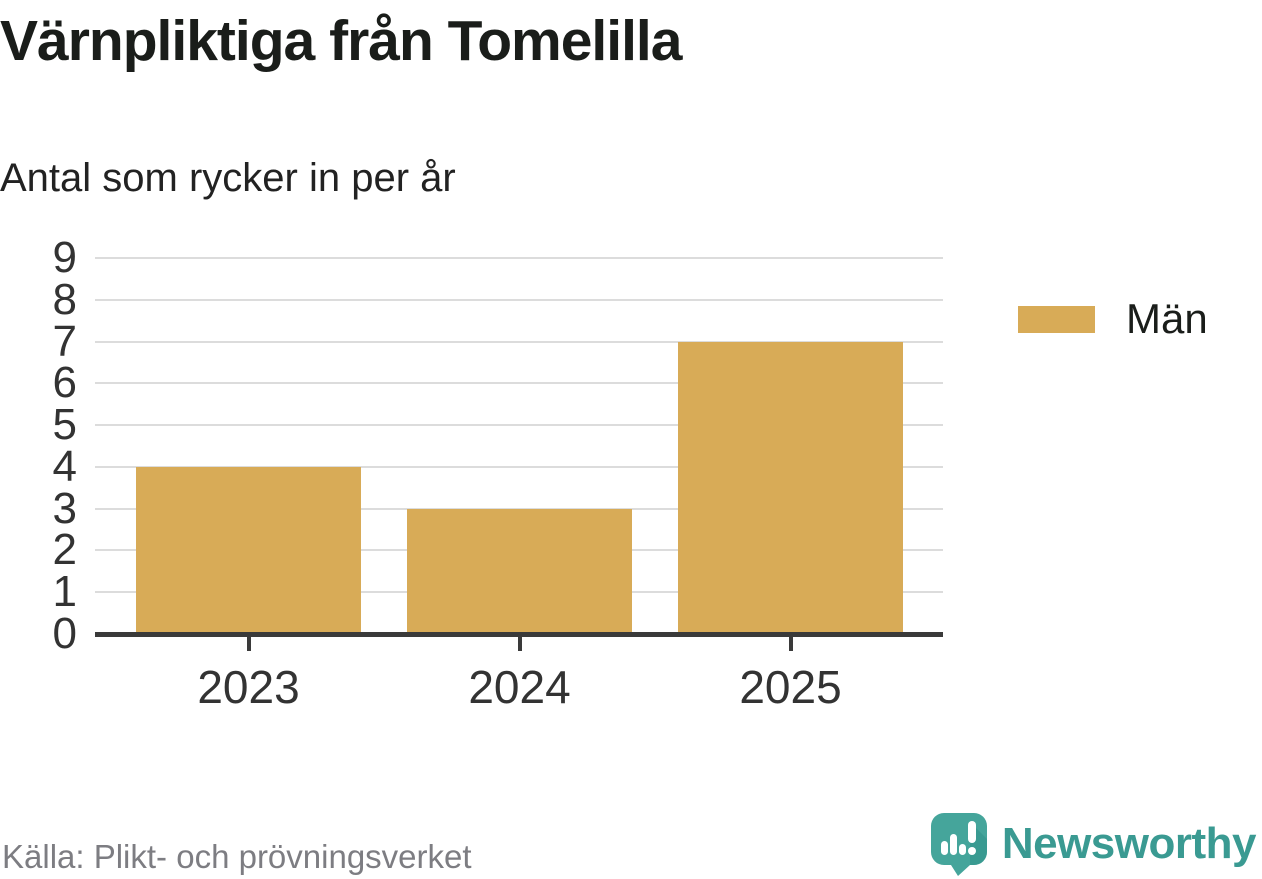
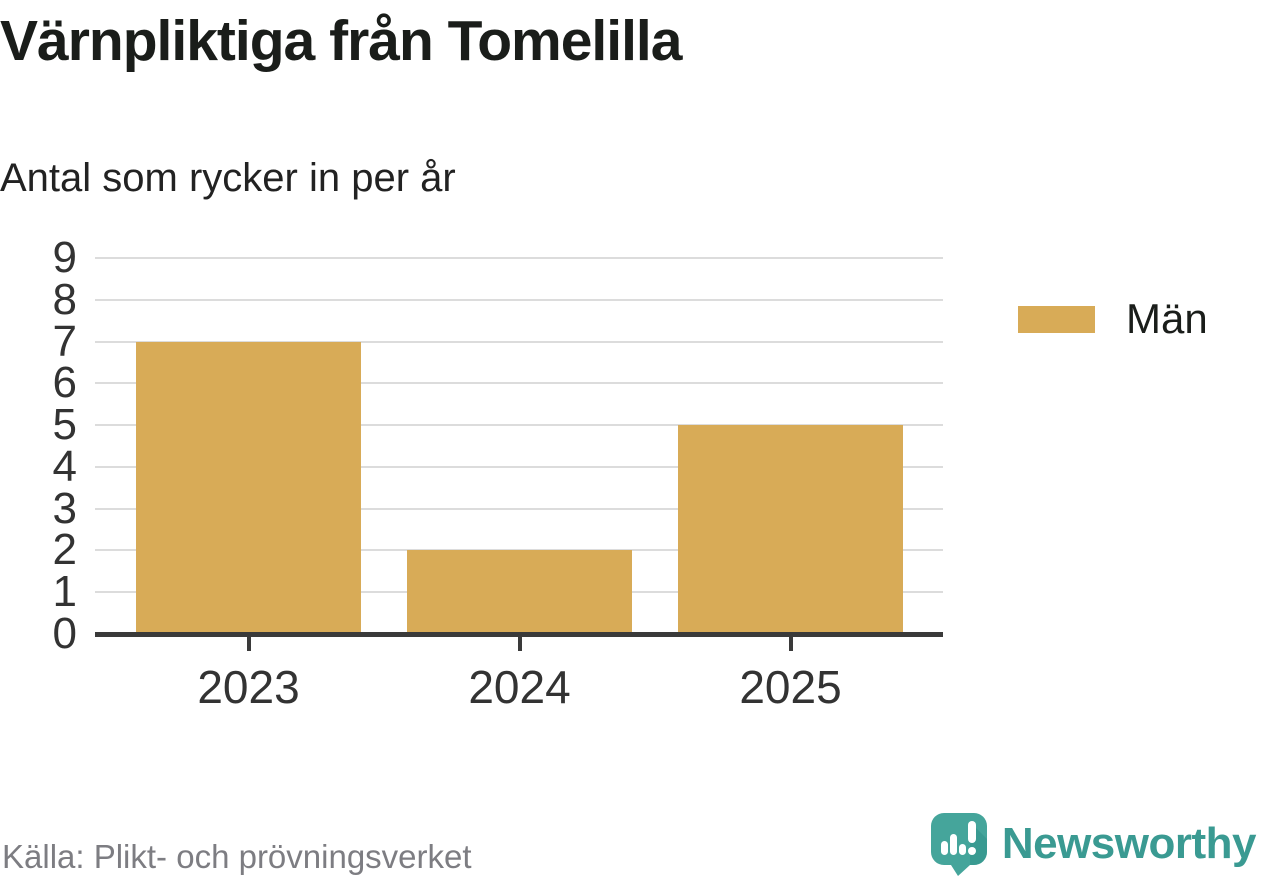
2023: 4 -> 7
2024: 3 -> 2
2025: 7 -> 5
